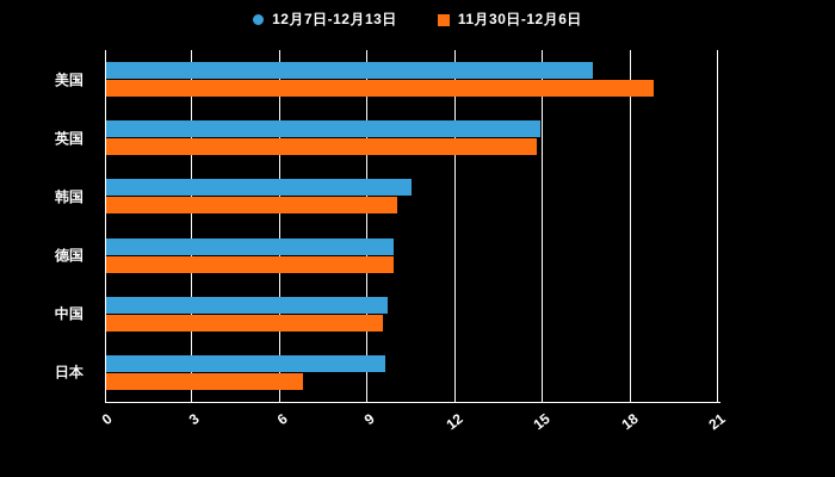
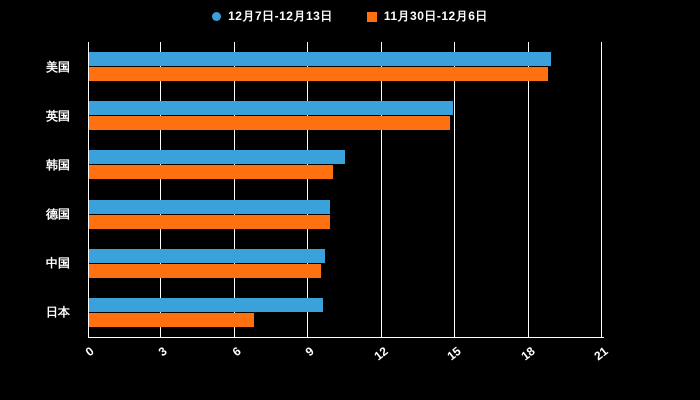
12月7日-12月13日/美国: 16.7 -> 18.9
